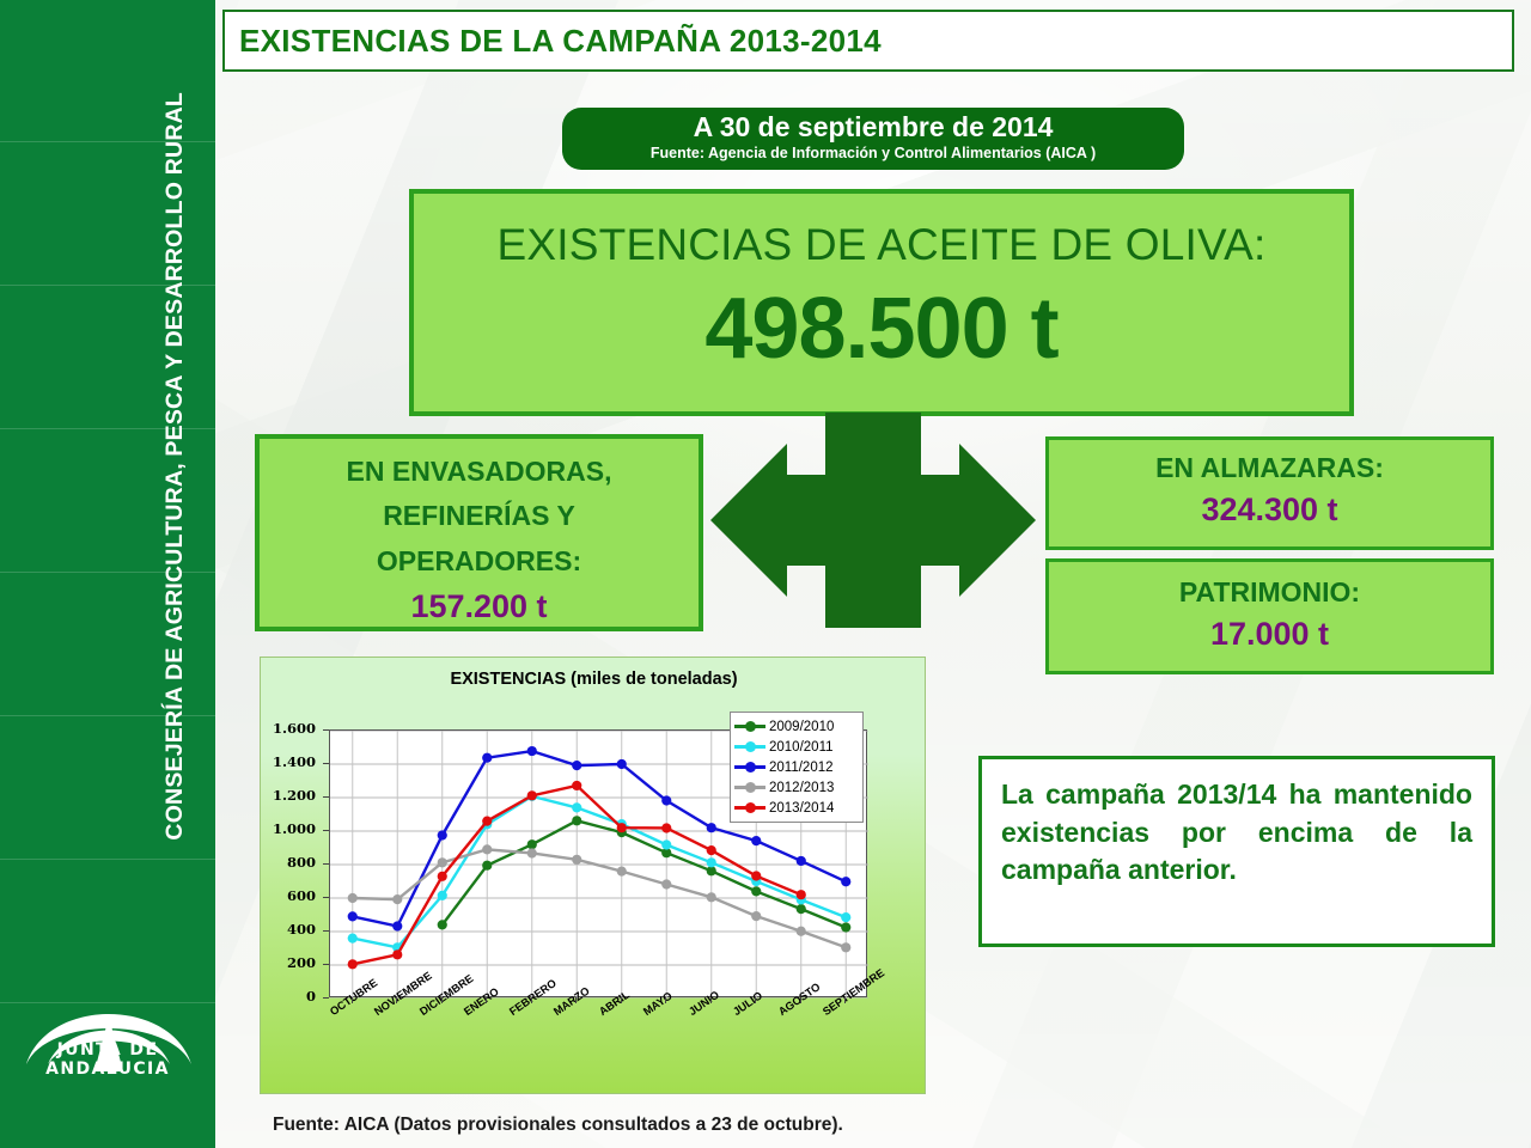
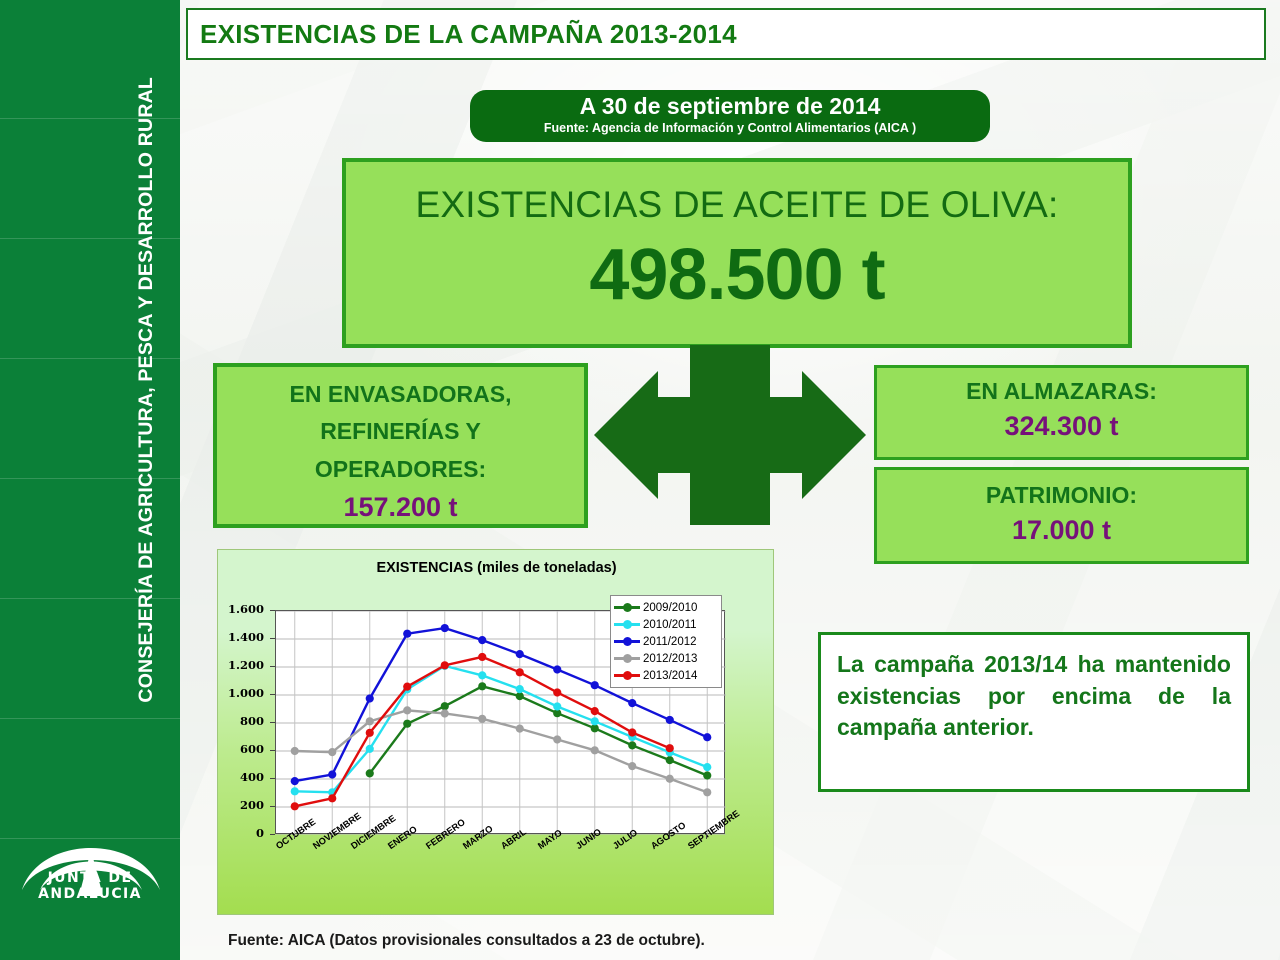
2010/2011/OCTUBRE: 360 -> 310
2011/2012/OCTUBRE: 490 -> 380
2011/2012/ABRIL: 1400 -> 1290
2013/2014/ABRIL: 1020 -> 1160
2011/2012/JUNIO: 1020 -> 1070
